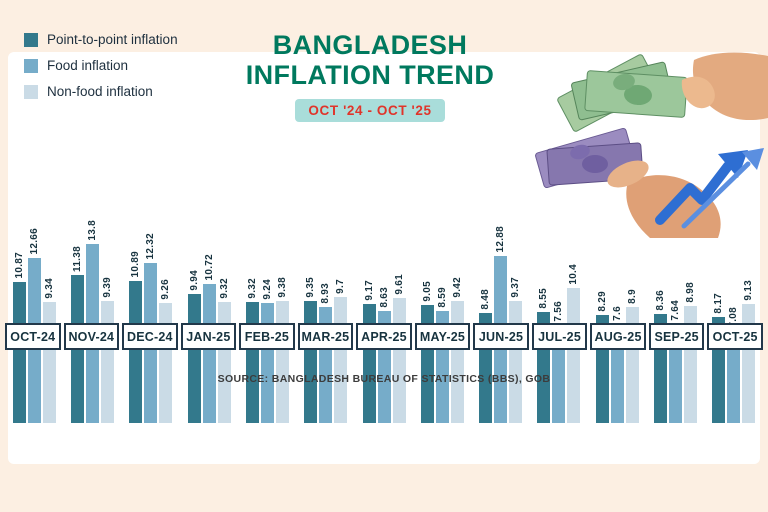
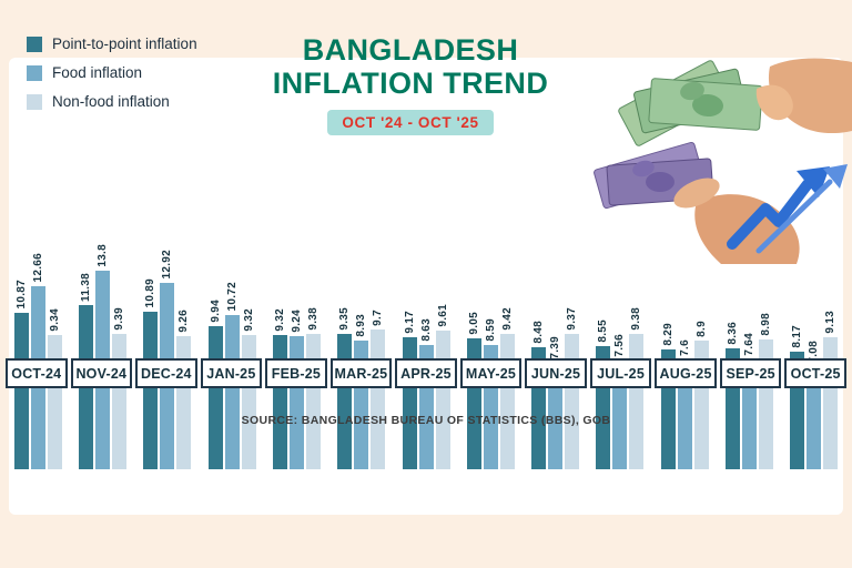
Food inflation/DEC-24: 12.32 -> 12.92
Food inflation/JUN-25: 12.88 -> 7.39
Non-food inflation/JUL-25: 10.4 -> 9.38
